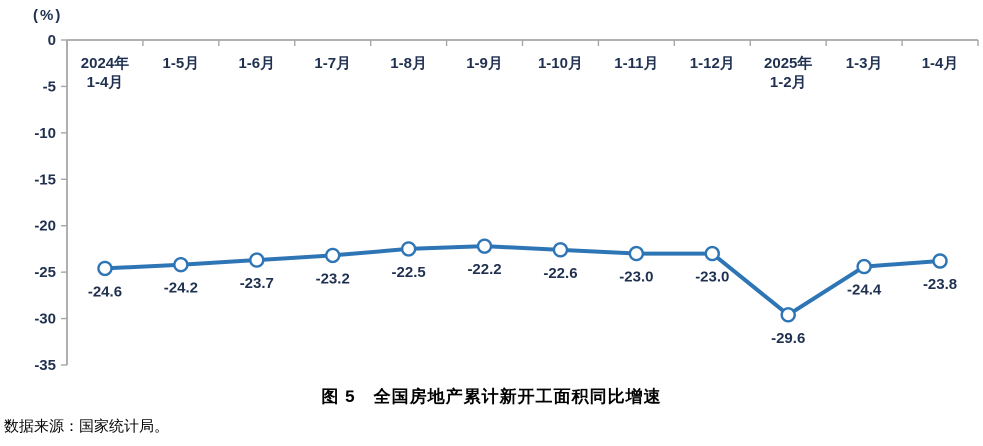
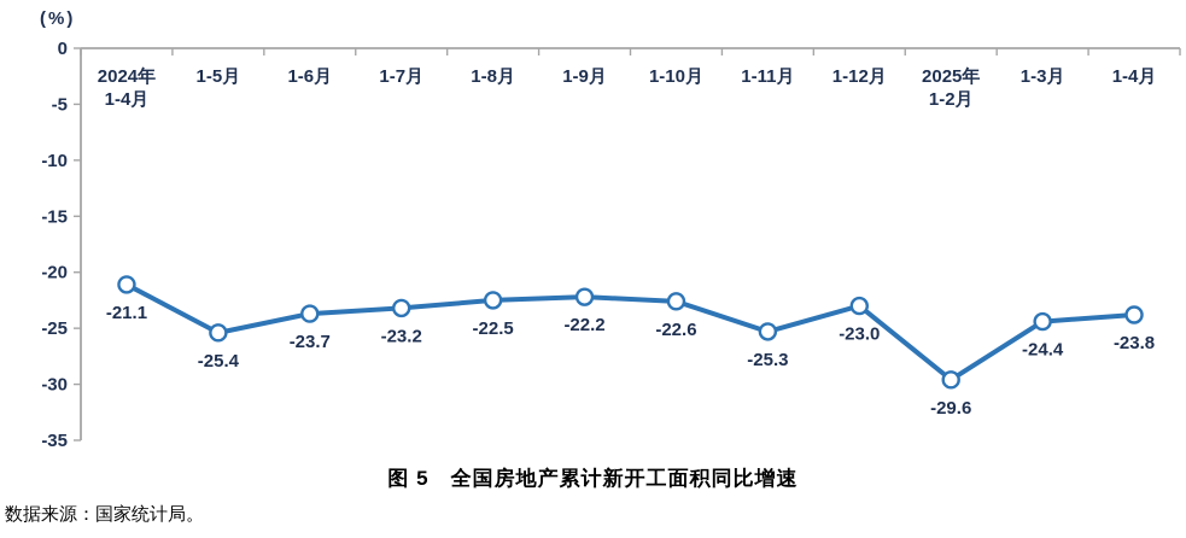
2024年 1-4月: -24.6 -> -21.1
1-5月: -24.2 -> -25.4
1-11月: -23.0 -> -25.3
